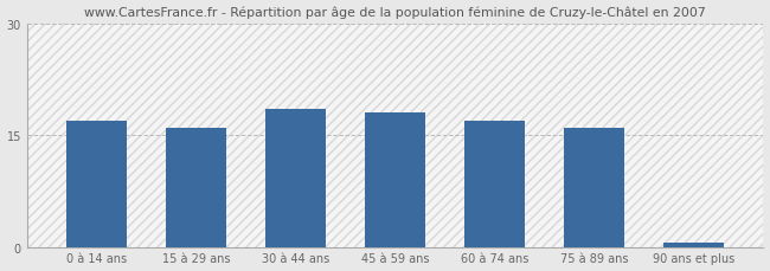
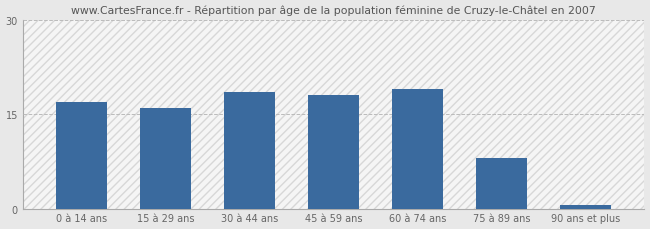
60 à 74 ans: 17.0 -> 19.0
75 à 89 ans: 16.0 -> 8.0
